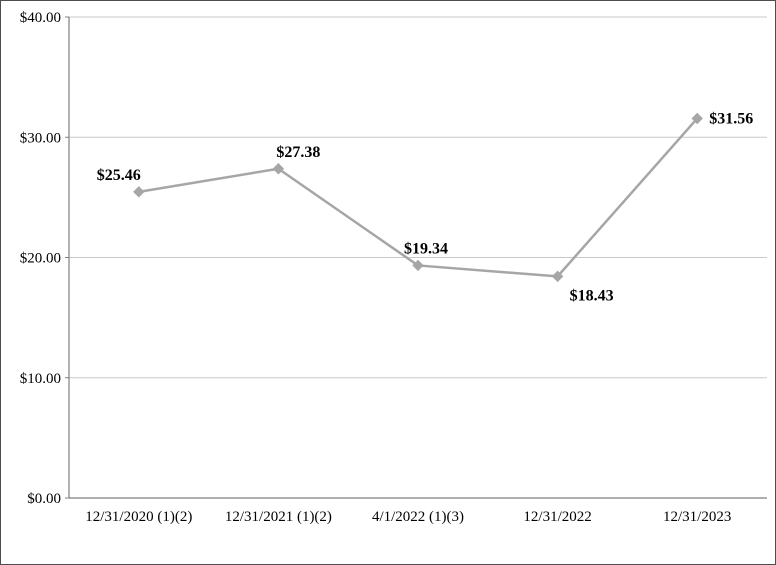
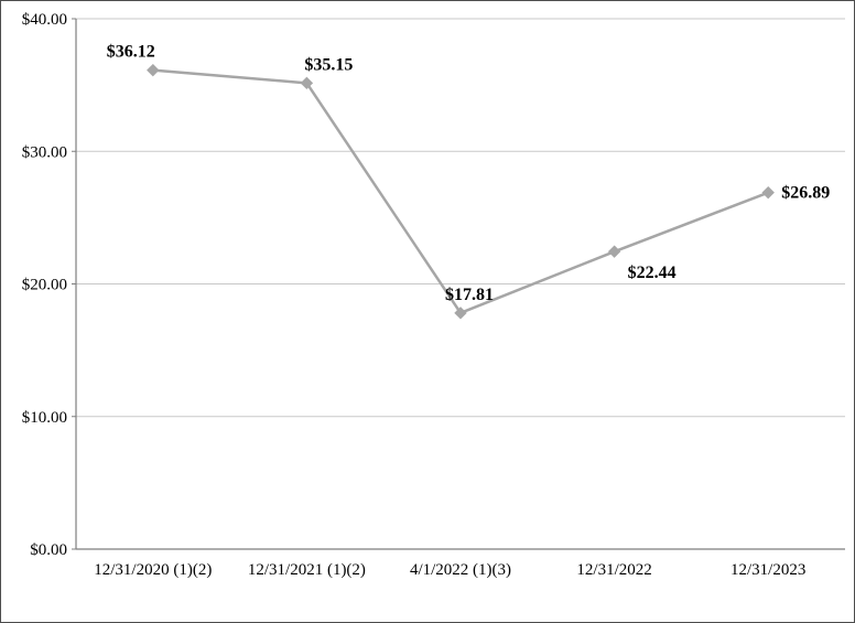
12/31/2020 (1)(2): $25.46 -> $36.12
12/31/2021 (1)(2): $27.38 -> $35.15
4/1/2022 (1)(3): $19.34 -> $17.81
12/31/2022: $18.43 -> $22.44
12/31/2023: $31.56 -> $26.89
